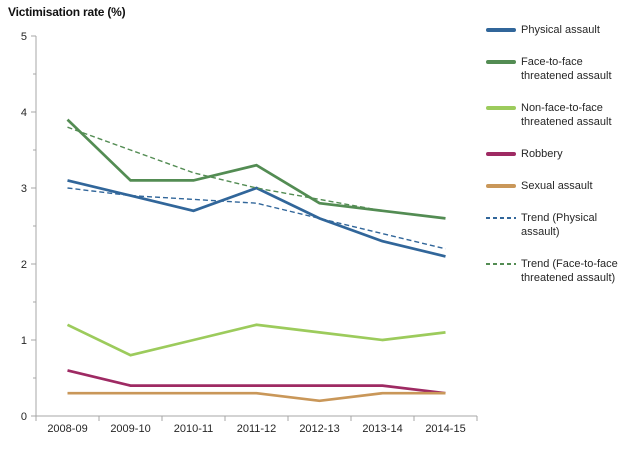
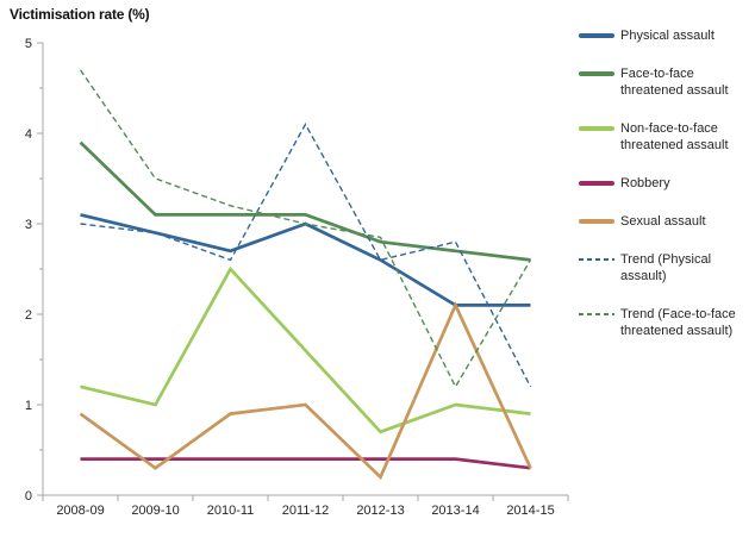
Robbery/2008-09: 0.6 -> 0.4
Sexual assault/2008-09: 0.3 -> 0.9
Trend (Face-to-face threatened assault)/2008-09: 3.8 -> 4.7
Non-face-to-face threatened assault/2009-10: 0.8 -> 1.0
Non-face-to-face threatened assault/2010-11: 1.0 -> 2.5
Sexual assault/2010-11: 0.3 -> 0.9
Trend (Physical assault)/2010-11: 2.9 -> 2.6
Face-to-face threatened assault/2011-12: 3.3 -> 3.1
Non-face-to-face threatened assault/2011-12: 1.2 -> 1.6
Sexual assault/2011-12: 0.3 -> 1.0
Trend (Physical assault)/2011-12: 2.8 -> 4.1
Non-face-to-face threatened assault/2012-13: 1.1 -> 0.7
Physical assault/2013-14: 2.3 -> 2.1
Sexual assault/2013-14: 0.3 -> 2.1
Trend (Physical assault)/2013-14: 2.4 -> 2.8
Trend (Face-to-face threatened assault)/2013-14: 2.7 -> 1.2
Non-face-to-face threatened assault/2014-15: 1.1 -> 0.9
Trend (Physical assault)/2014-15: 2.2 -> 1.2
